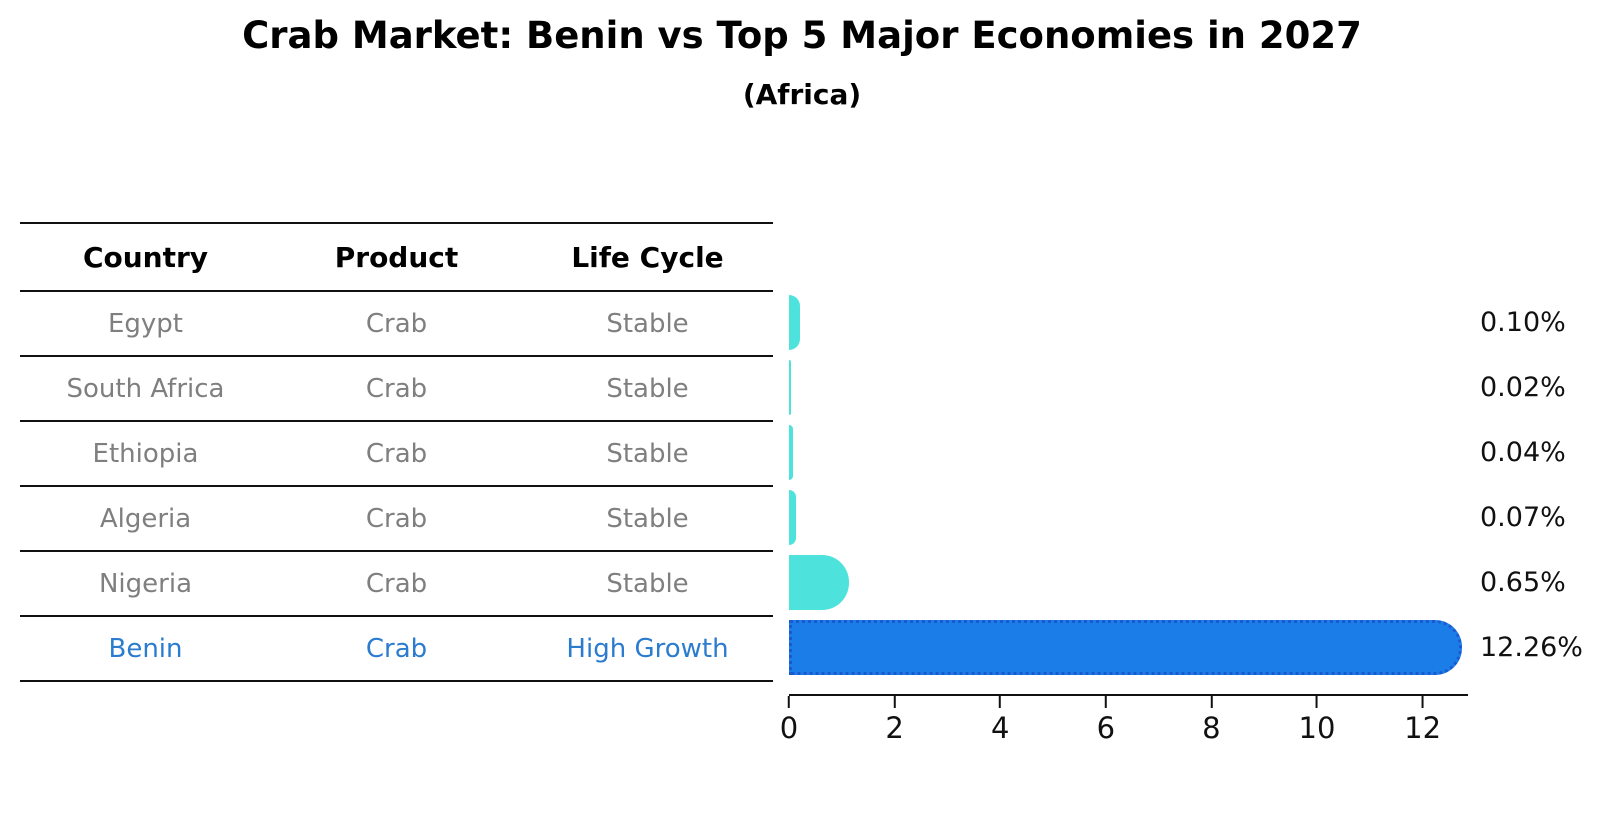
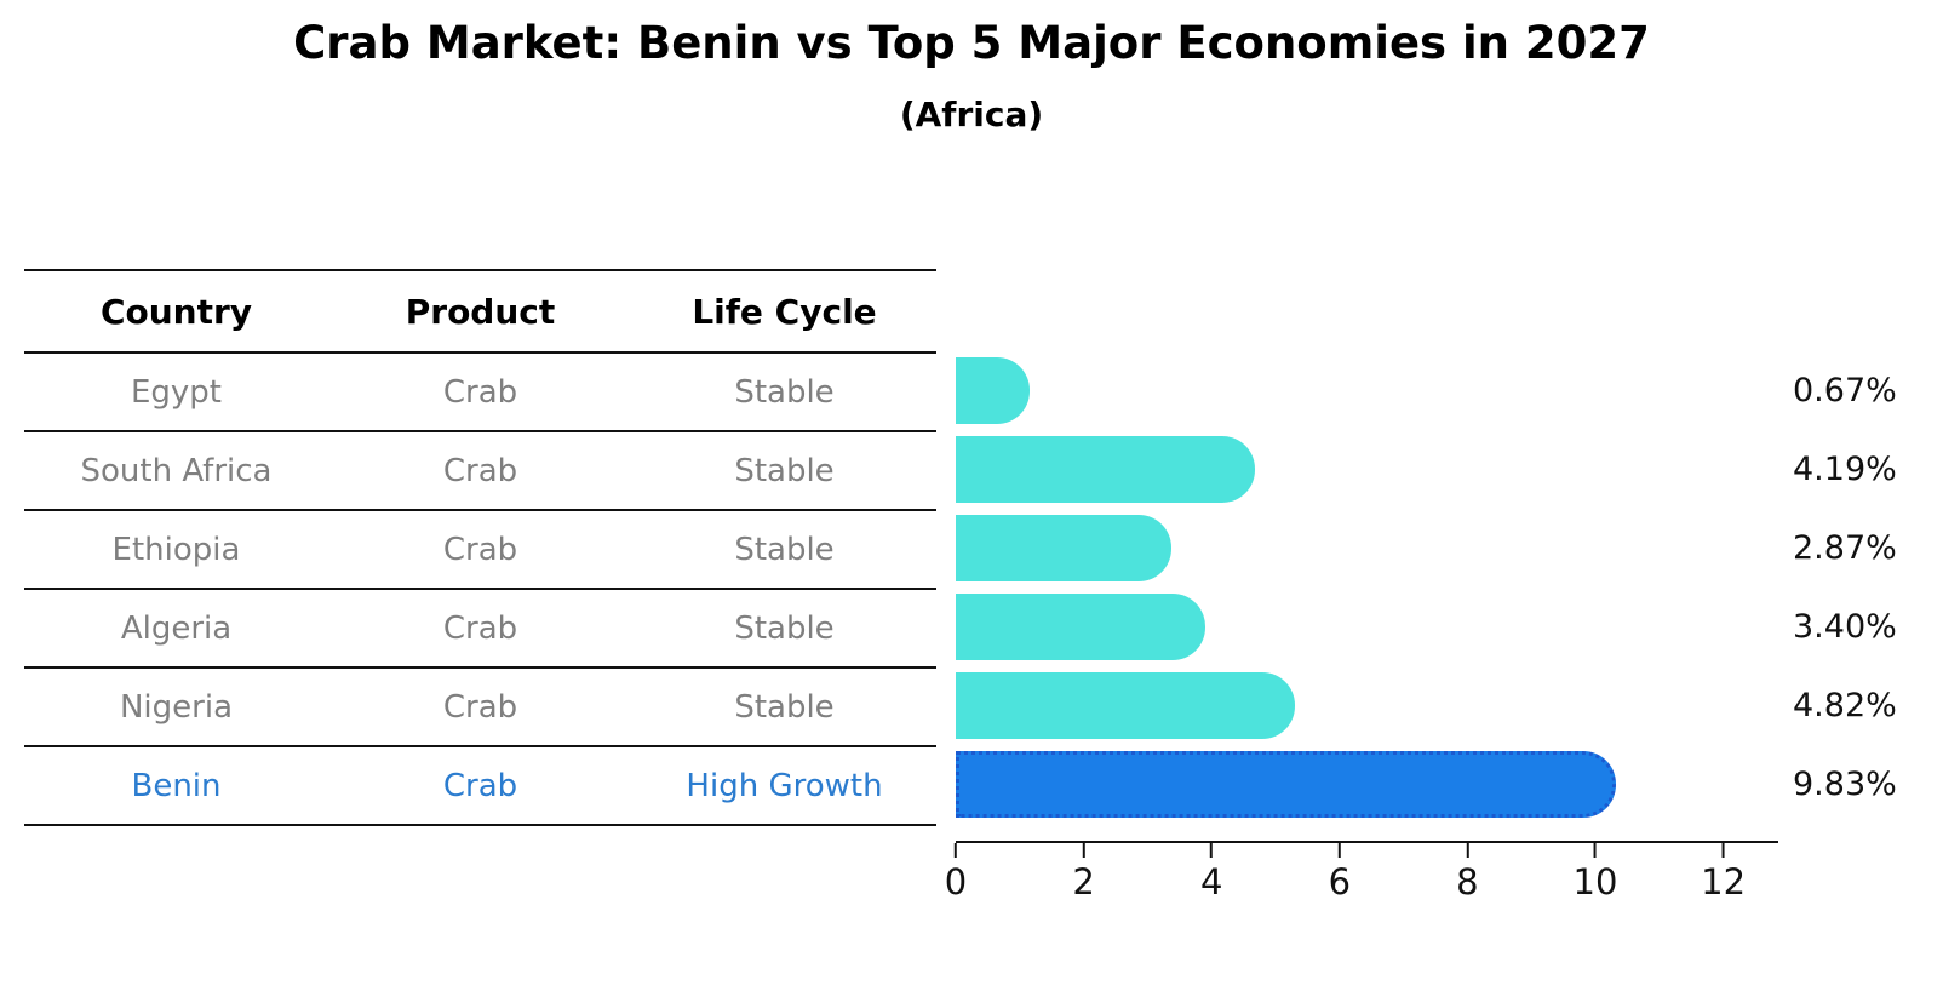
Egypt: 0.10% -> 0.67%
South Africa: 0.02% -> 4.19%
Ethiopia: 0.04% -> 2.87%
Algeria: 0.07% -> 3.40%
Nigeria: 0.65% -> 4.82%
Benin: 12.26% -> 9.83%
